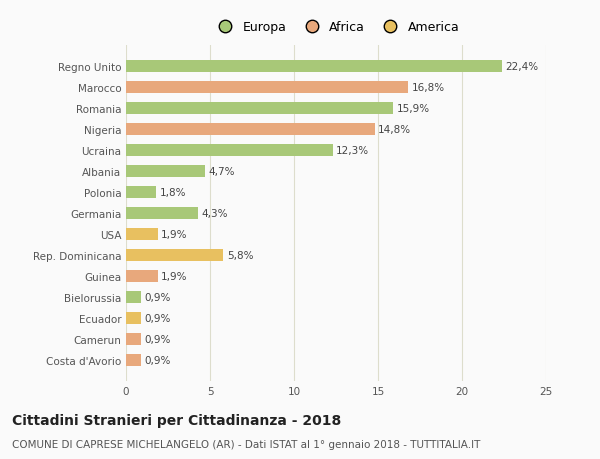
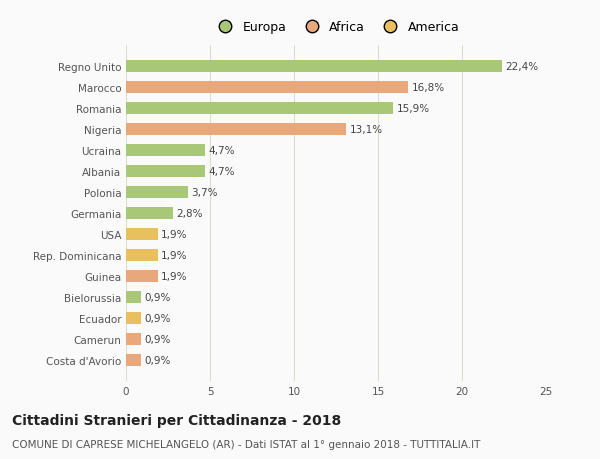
Nigeria: 14,8% -> 13,1%
Ucraina: 12,3% -> 4,7%
Polonia: 1,8% -> 3,7%
Germania: 4,3% -> 2,8%
Rep. Dominicana: 5,8% -> 1,9%
